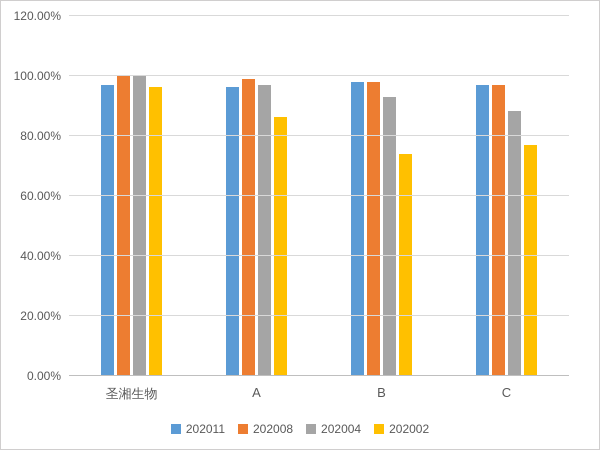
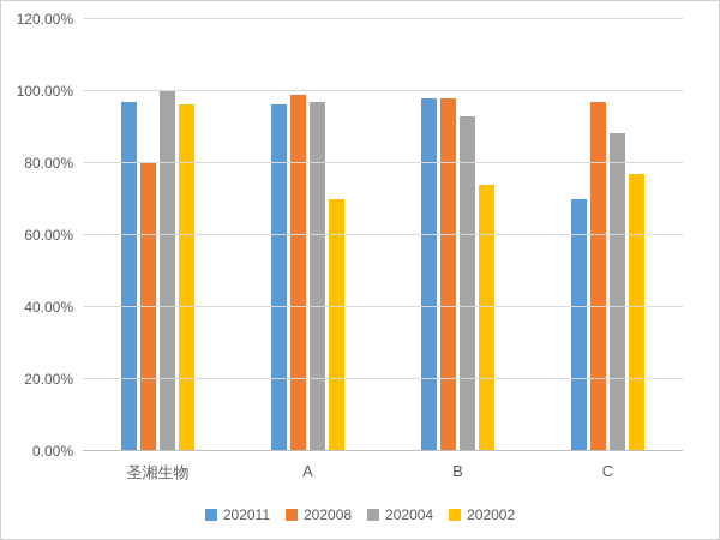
202008/圣湘生物: 100% -> 80%
202002/A: 86% -> 70%
202011/C: 97% -> 70%
